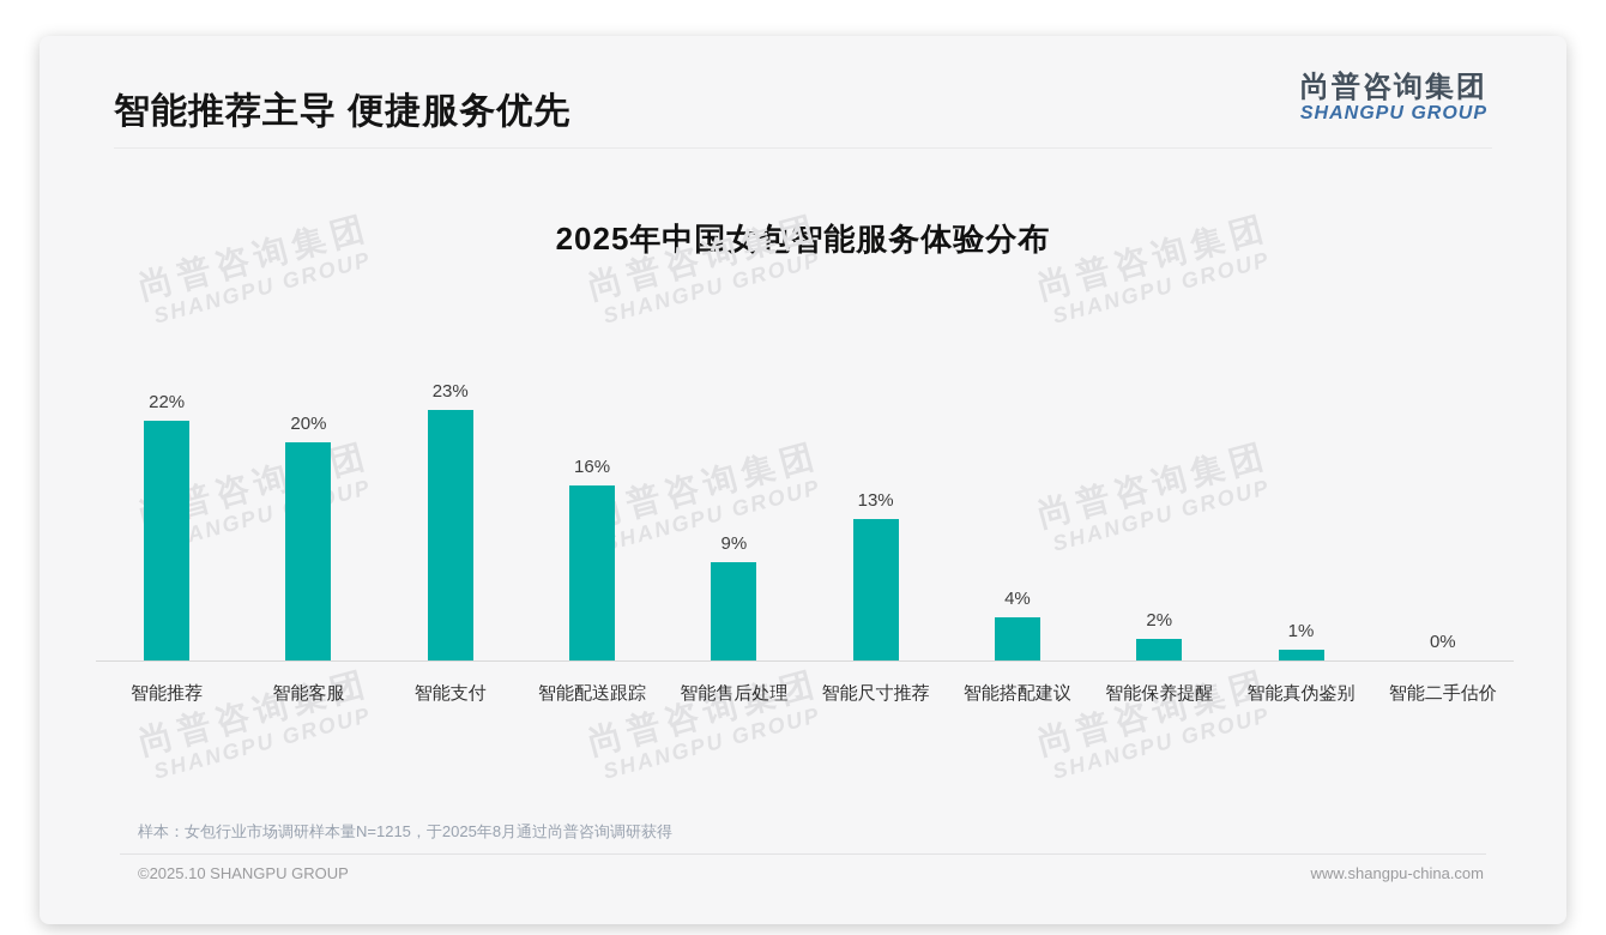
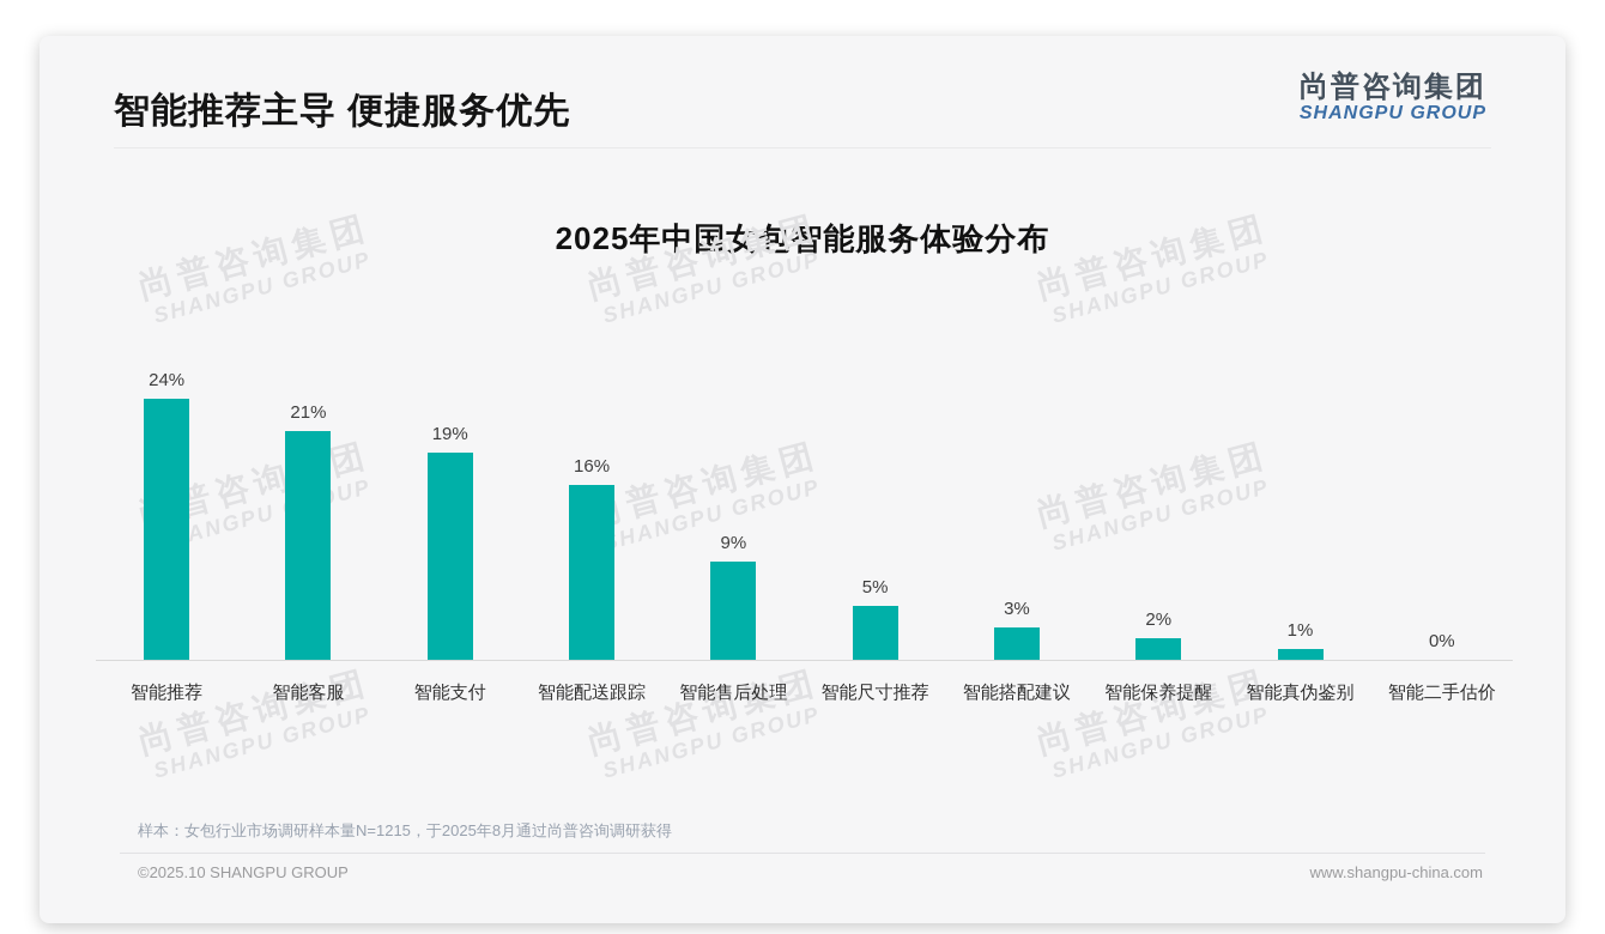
智能推荐: 22% -> 24%
智能客服: 20% -> 21%
智能支付: 23% -> 19%
智能尺寸推荐: 13% -> 5%
智能搭配建议: 4% -> 3%
